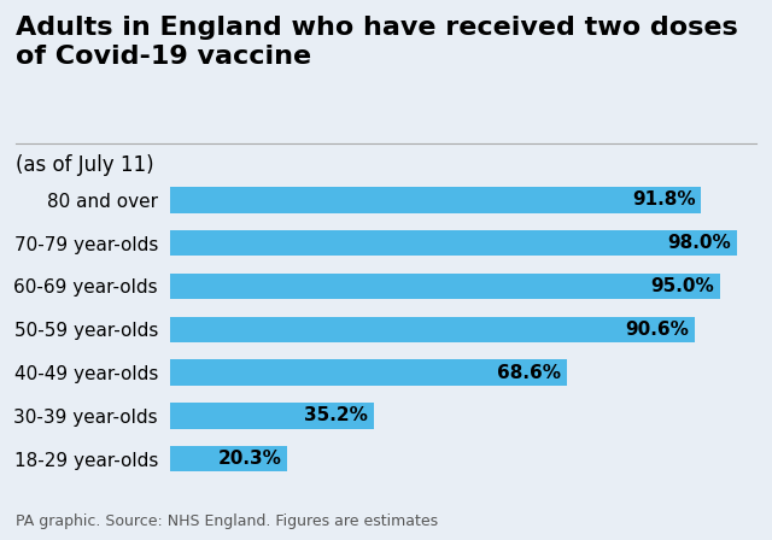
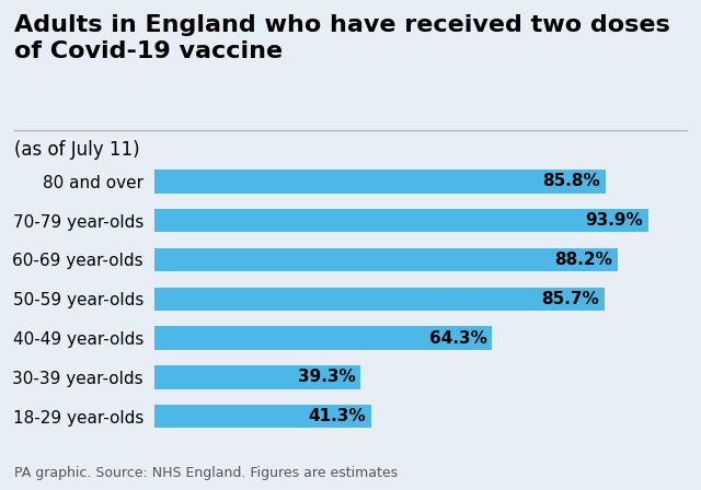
80 and over: 91.8% -> 85.8%
70-79 year-olds: 98.0% -> 93.9%
60-69 year-olds: 95.0% -> 88.2%
50-59 year-olds: 90.6% -> 85.7%
40-49 year-olds: 68.6% -> 64.3%
30-39 year-olds: 35.2% -> 39.3%
18-29 year-olds: 20.3% -> 41.3%
